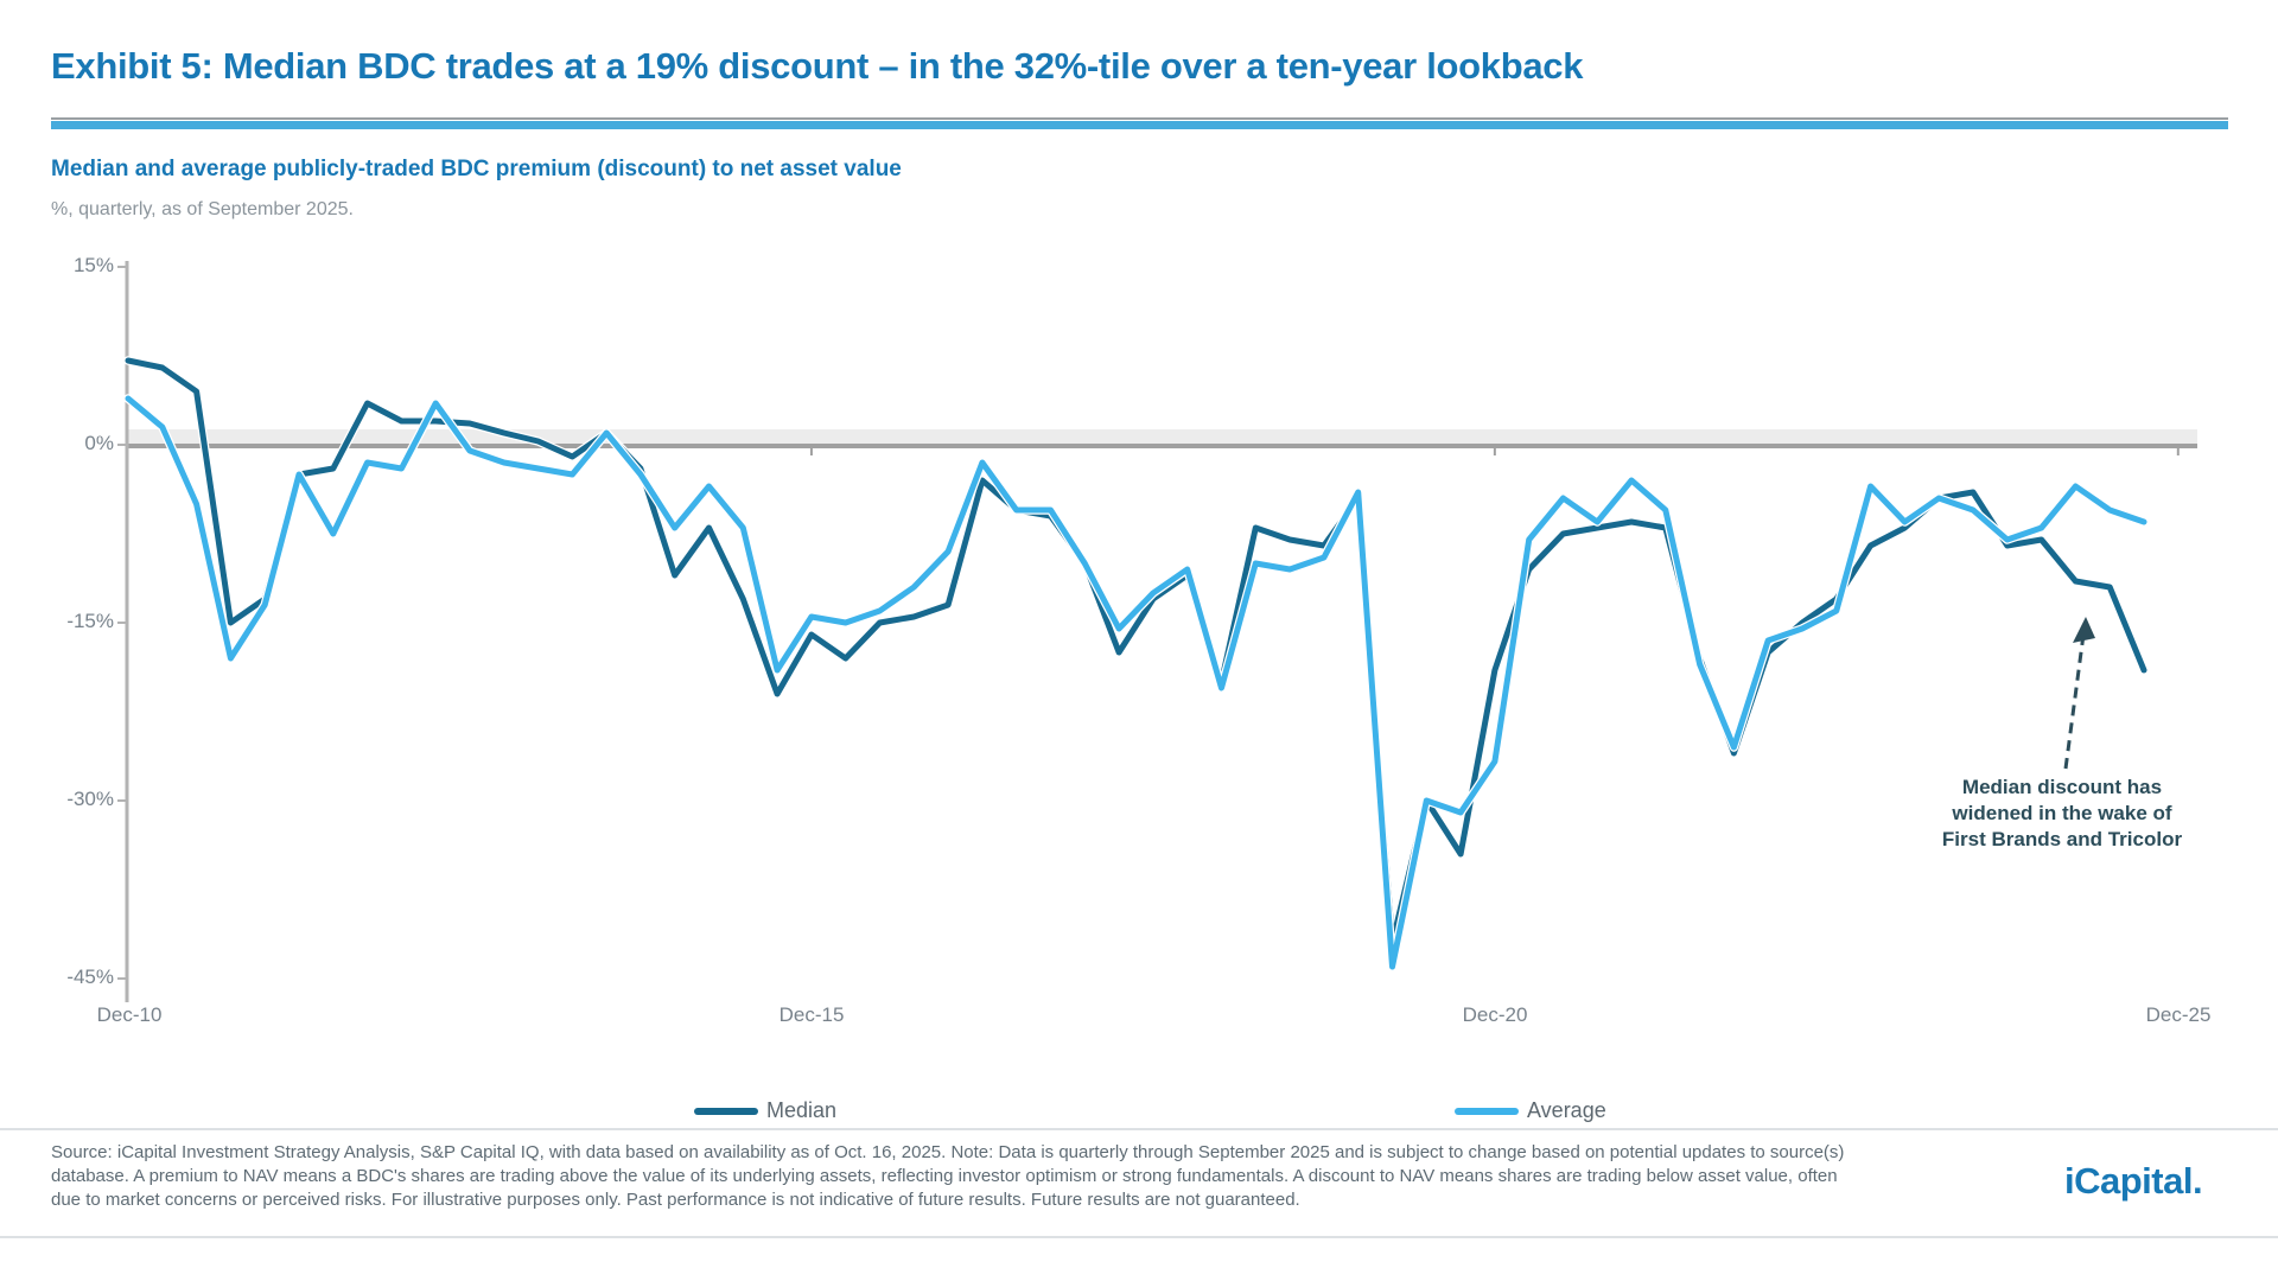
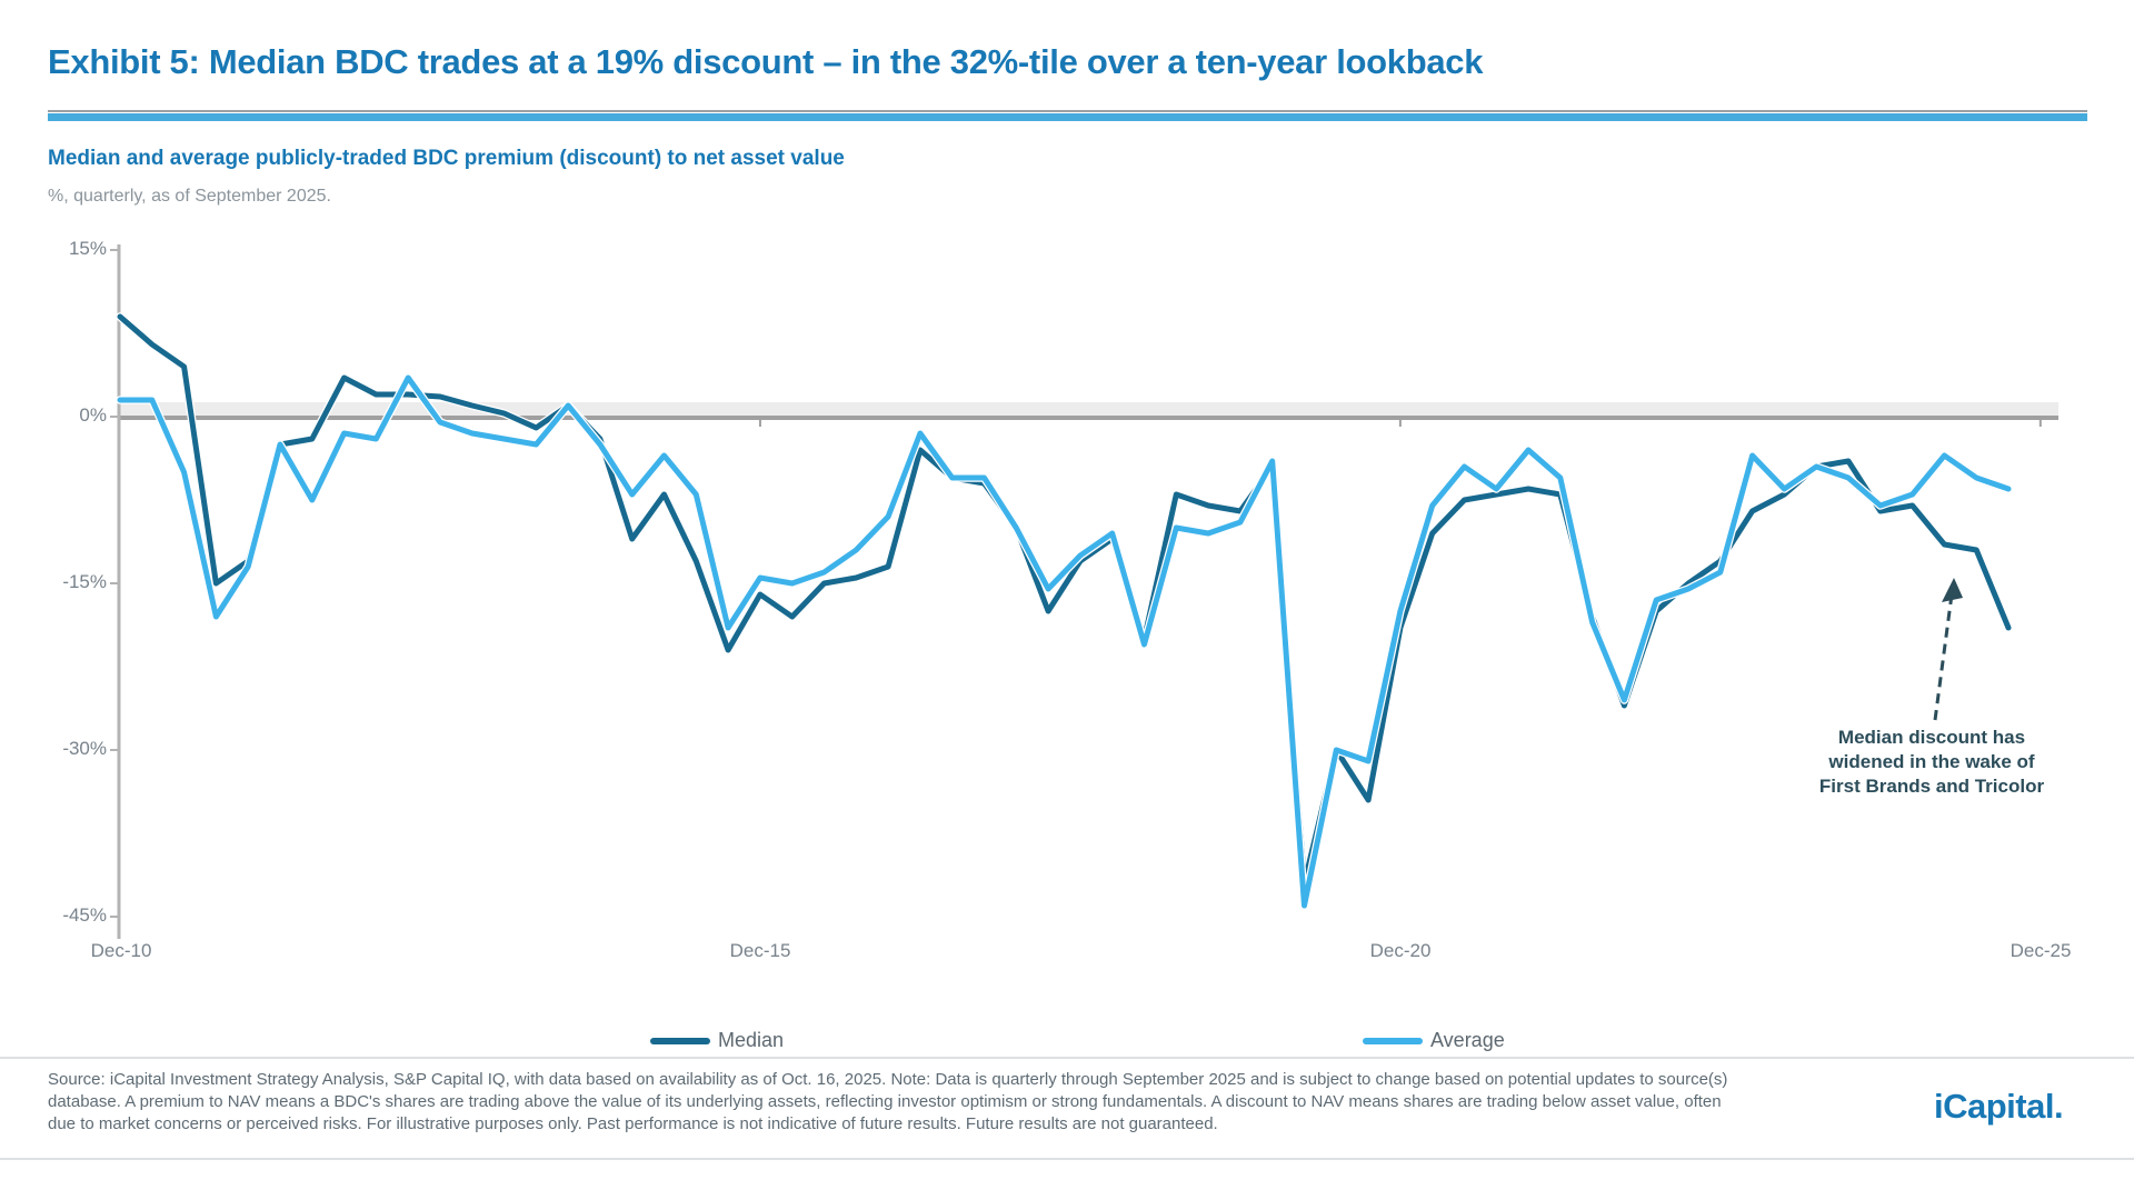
Median/Dec-10: 7.1% -> 9.0%
Average/Dec-10: 3.9% -> 1.5%
Average/Dec-20: -26.7% -> -17.5%
